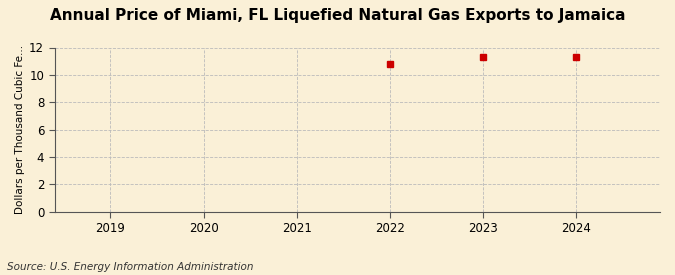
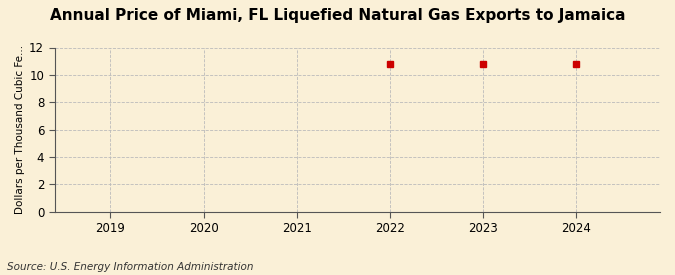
2023: 11.3 -> 10.8
2024: 11.3 -> 10.8
